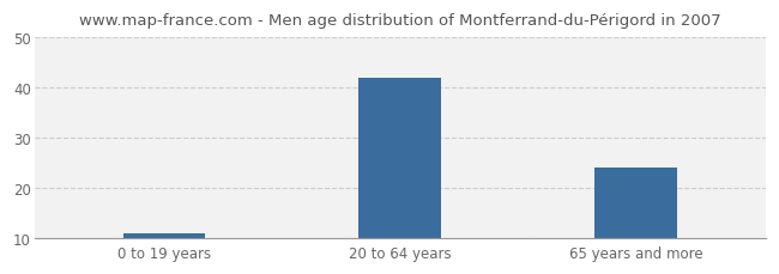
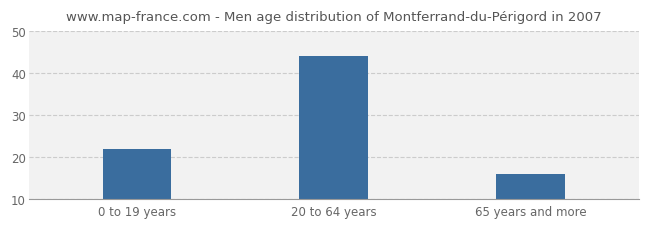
0 to 19 years: 11 -> 22
20 to 64 years: 42 -> 44
65 years and more: 24 -> 16
